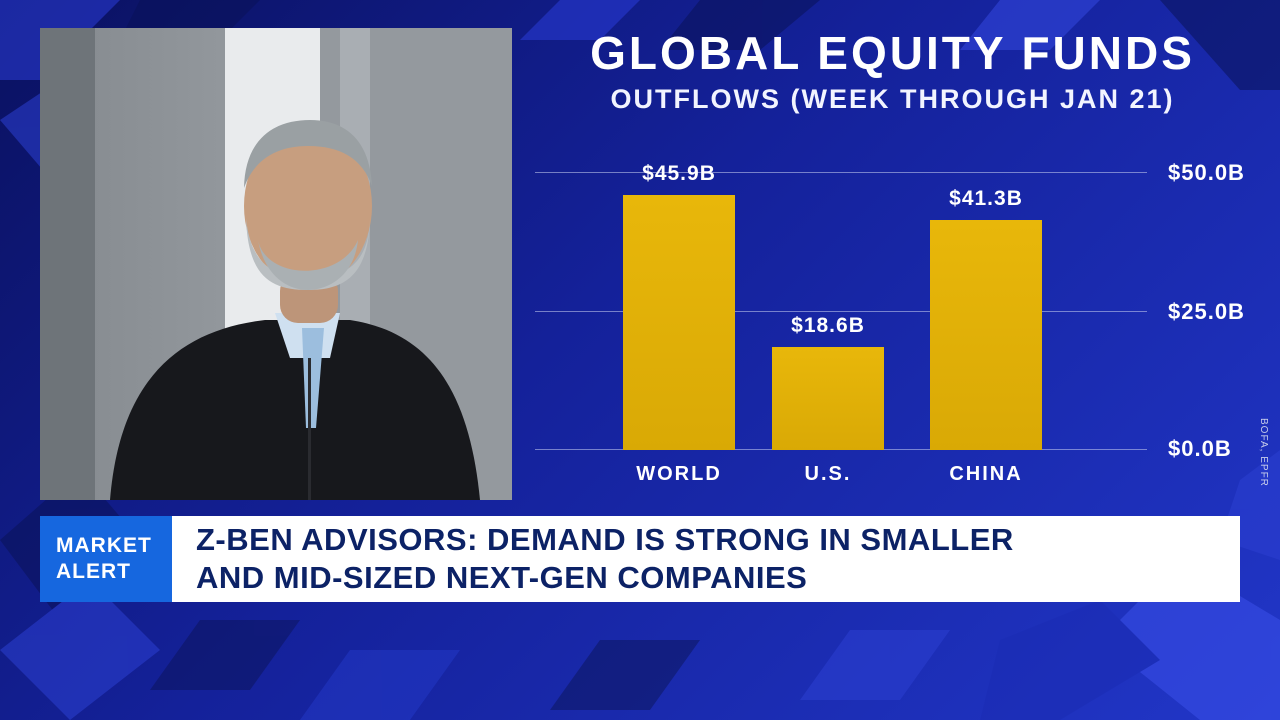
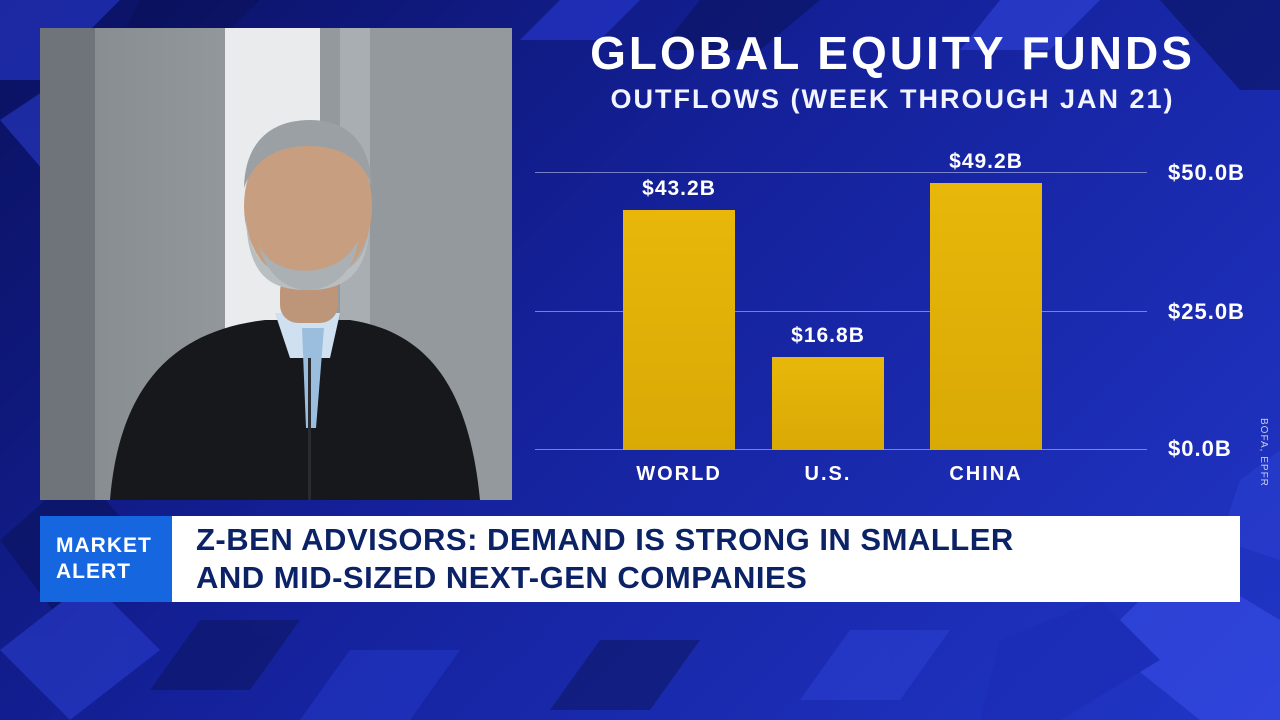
WORLD: $45.9B -> $43.2B
U.S.: $18.6B -> $16.8B
CHINA: $41.3B -> $49.2B
